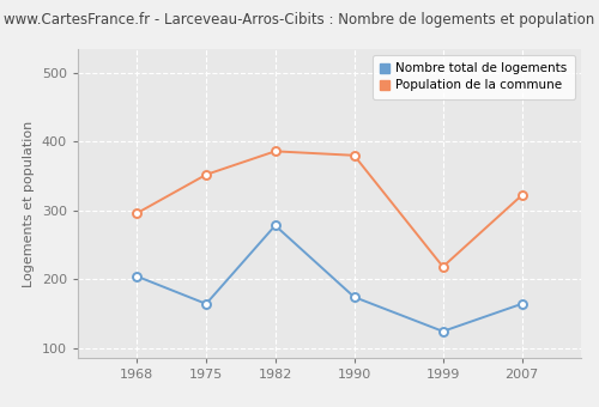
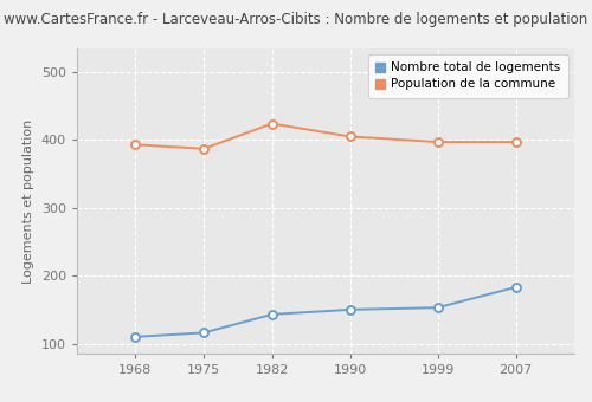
Nombre total de logements/1968: 204 -> 110
Population de la commune/1968: 296 -> 393
Nombre total de logements/1975: 164 -> 116
Population de la commune/1975: 352 -> 387
Nombre total de logements/1982: 278 -> 143
Population de la commune/1982: 386 -> 424
Nombre total de logements/1990: 174 -> 150
Population de la commune/1990: 380 -> 405
Nombre total de logements/1999: 124 -> 153
Population de la commune/1999: 218 -> 397
Nombre total de logements/2007: 164 -> 183
Population de la commune/2007: 322 -> 397
